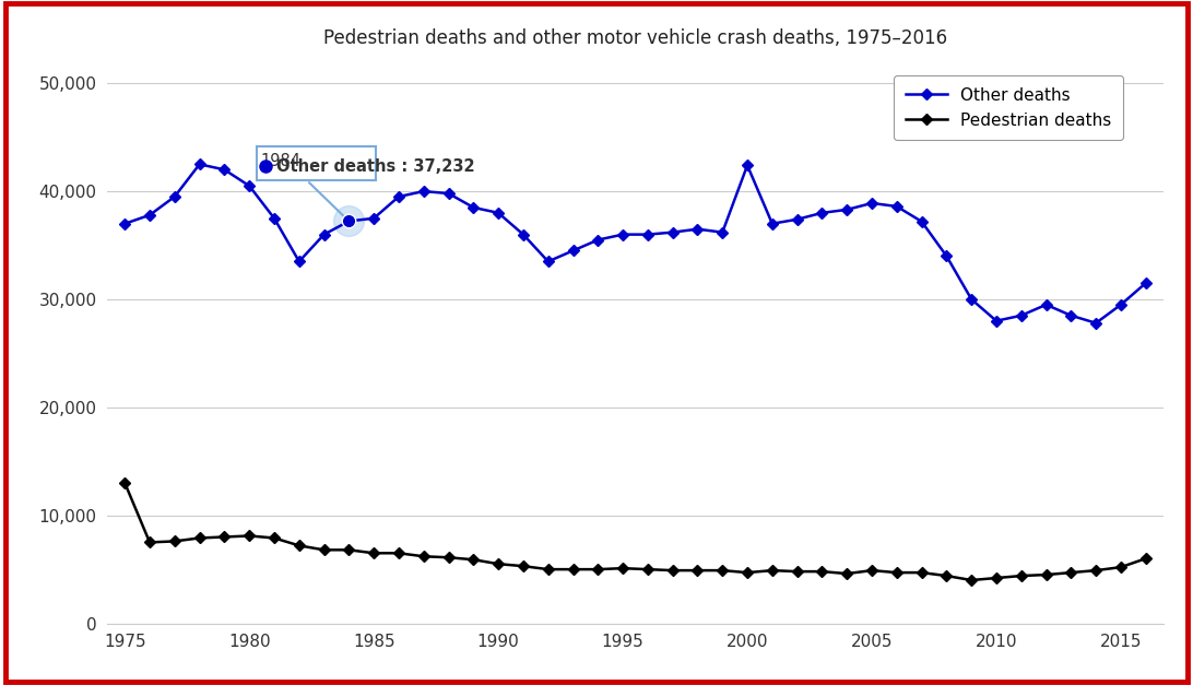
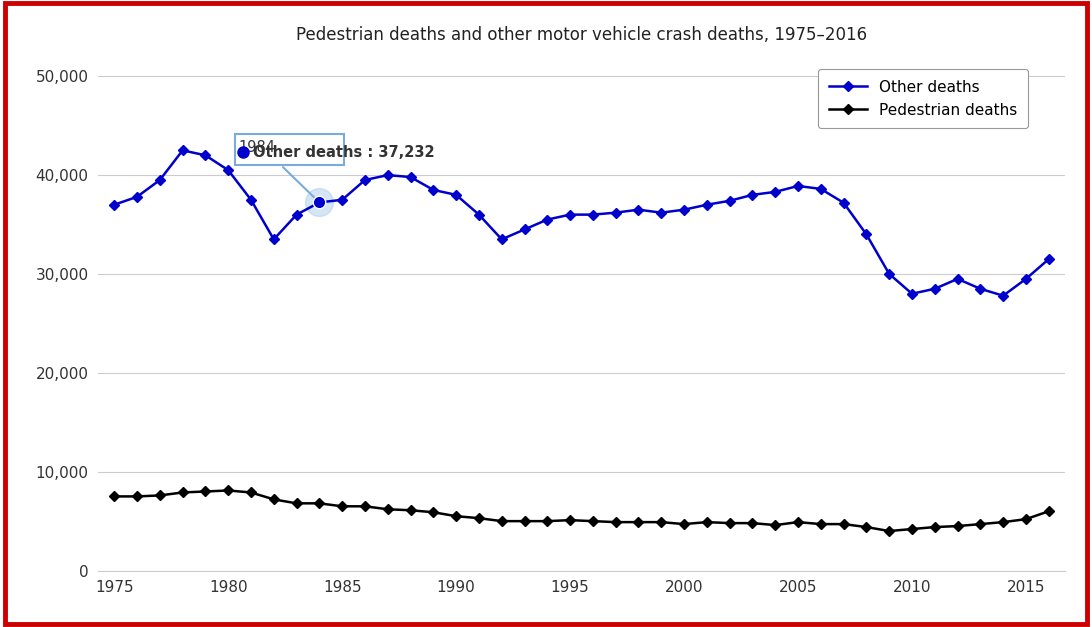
Pedestrian deaths/1975: 13,000 -> 7,500
Other deaths/2000: 42,400 -> 36,500
